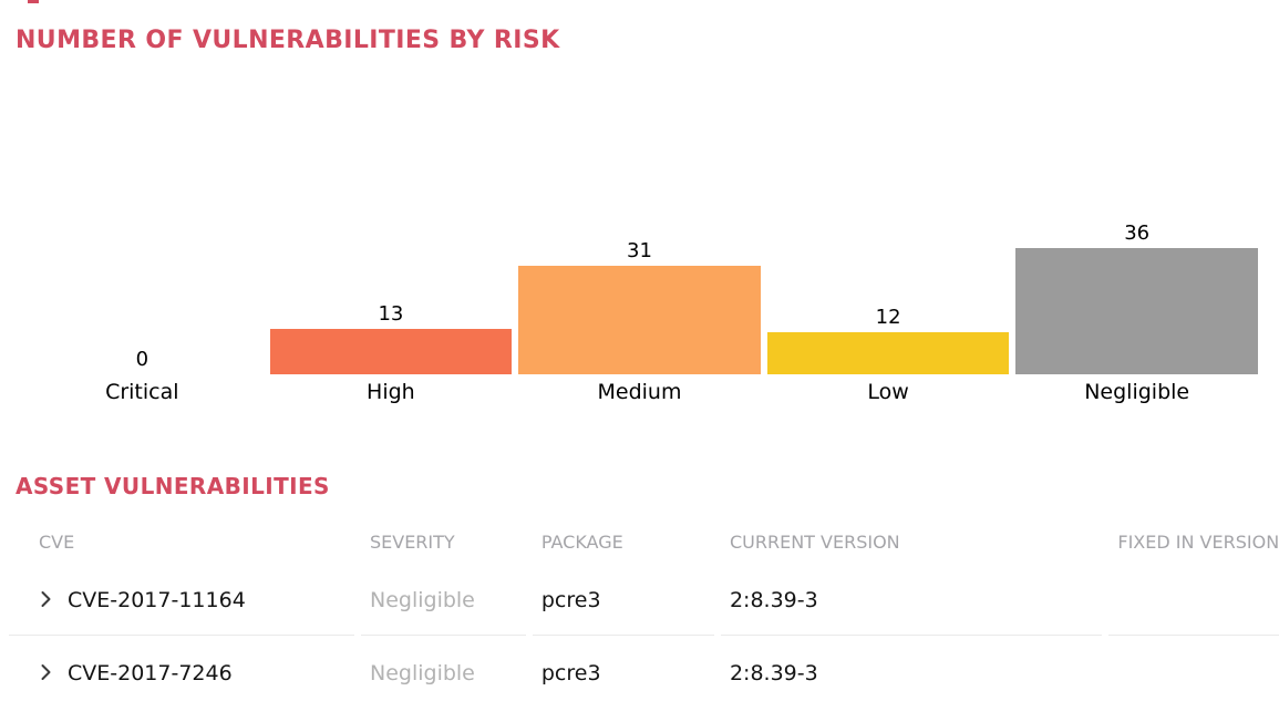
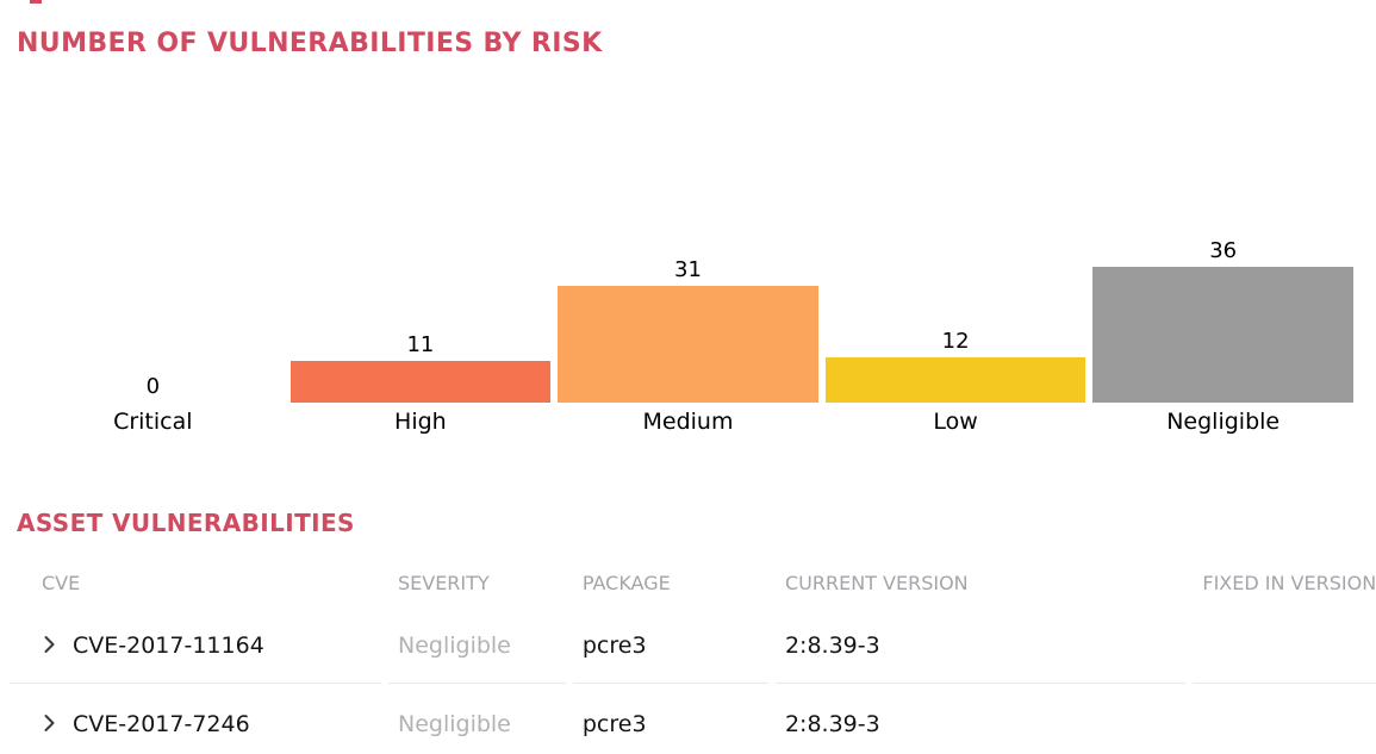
High: 13 -> 11
